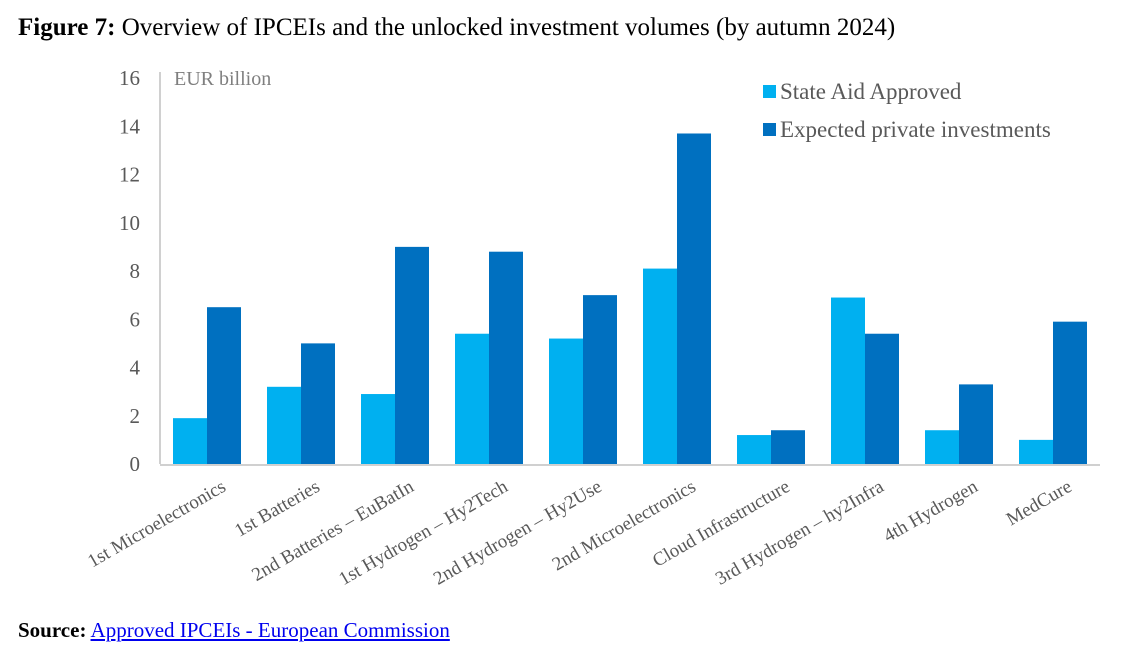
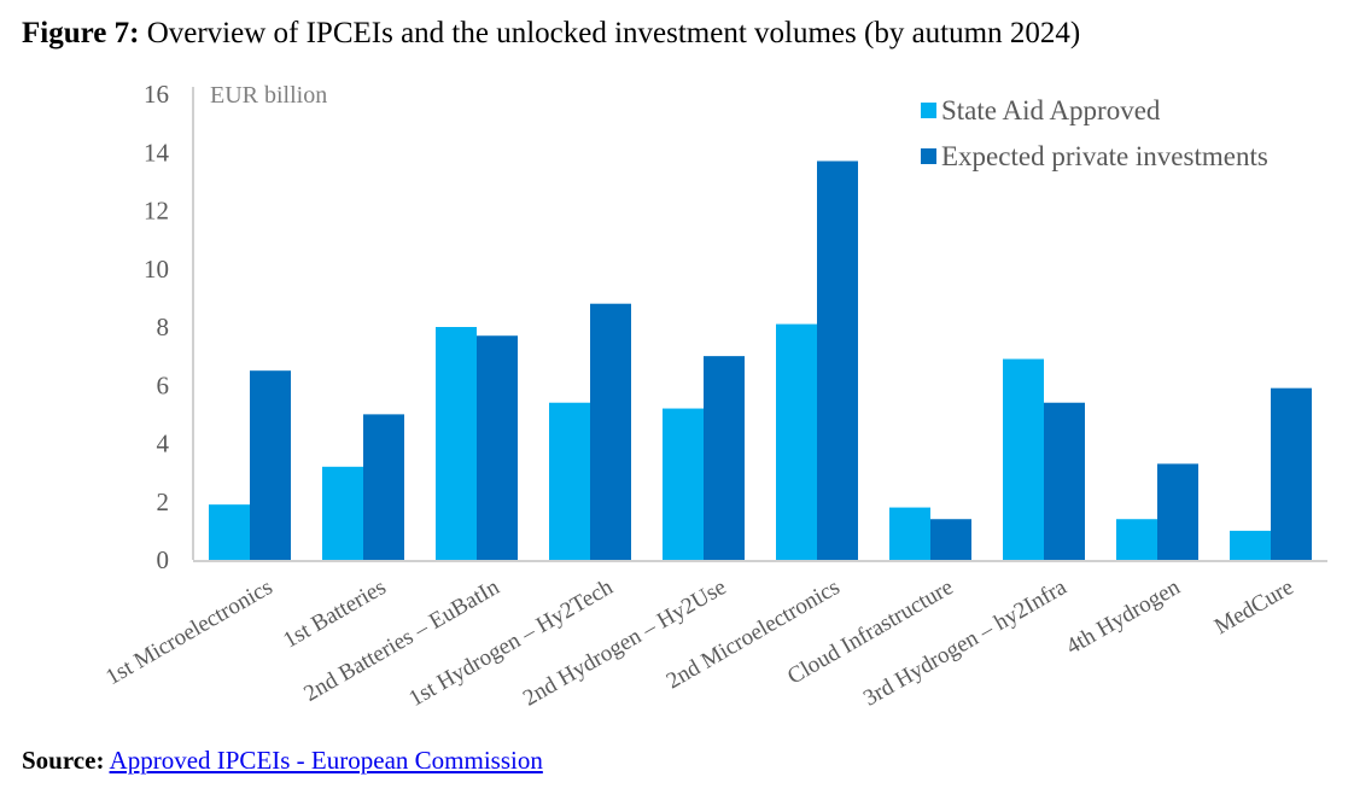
State Aid Approved/2nd Batteries – EuBatIn: 2.9 -> 8.0
Expected private investments/2nd Batteries – EuBatIn: 9.0 -> 7.7
State Aid Approved/Cloud Infrastructure: 1.2 -> 1.8
